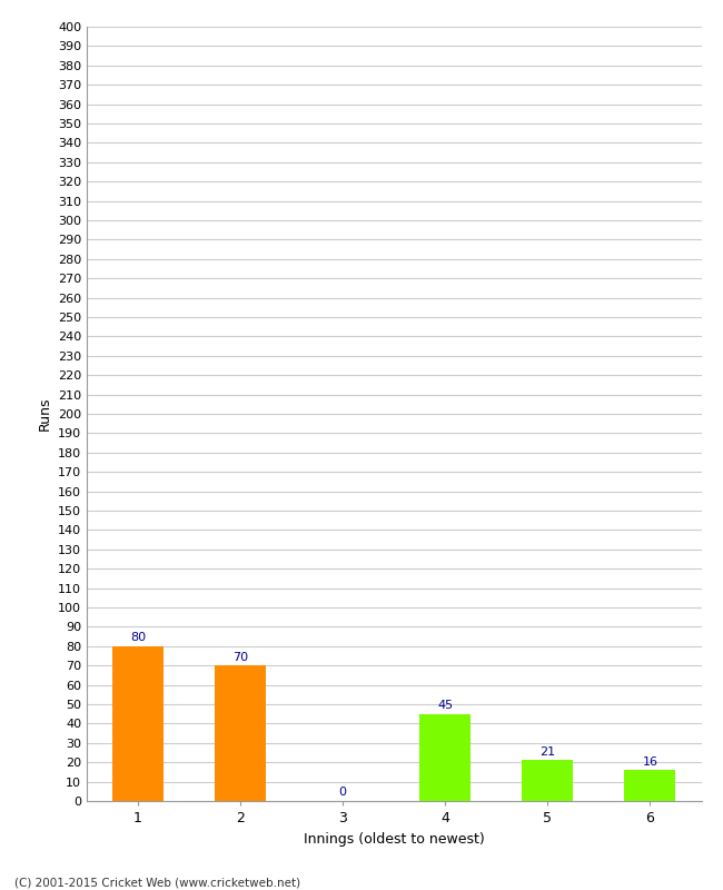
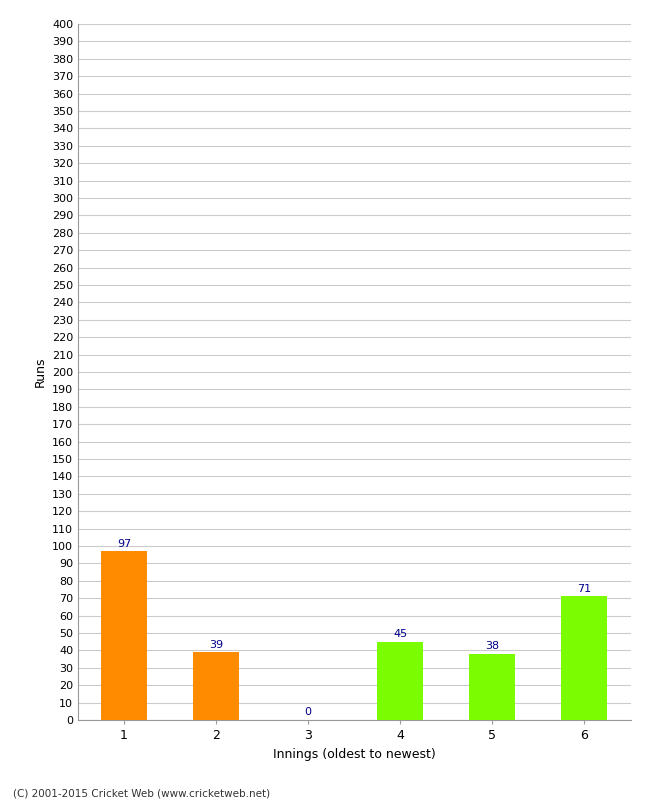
1: 80 -> 97
2: 70 -> 39
5: 21 -> 38
6: 16 -> 71
